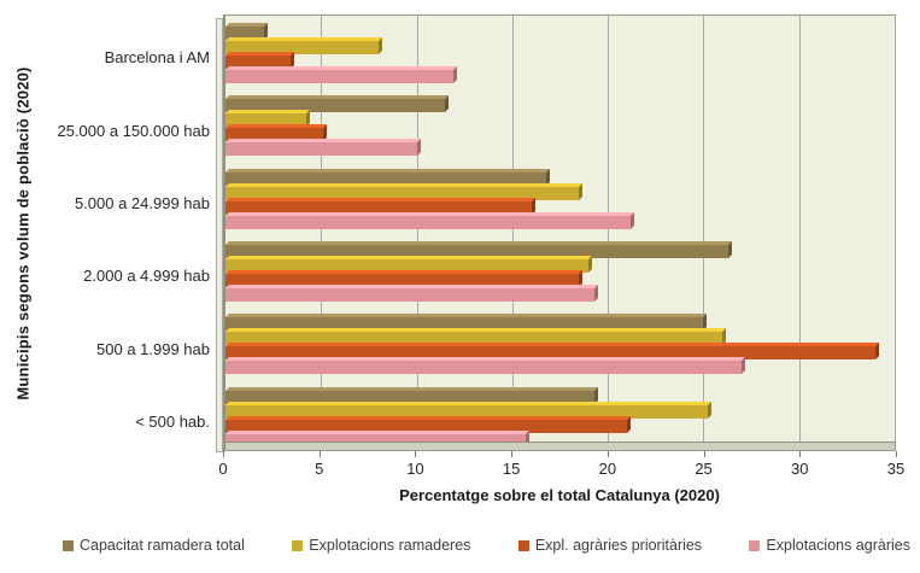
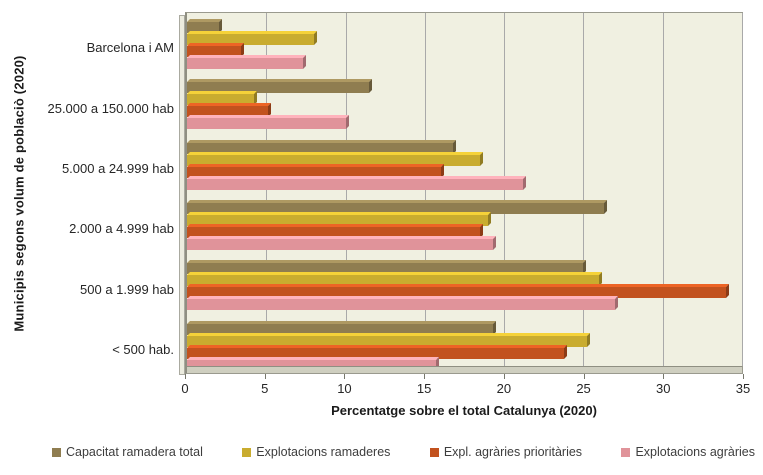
Explotacions agràries/Barcelona i AM: 11.9 -> 7.3
Expl. agràries prioritàries/< 500 hab.: 21.0 -> 23.8
